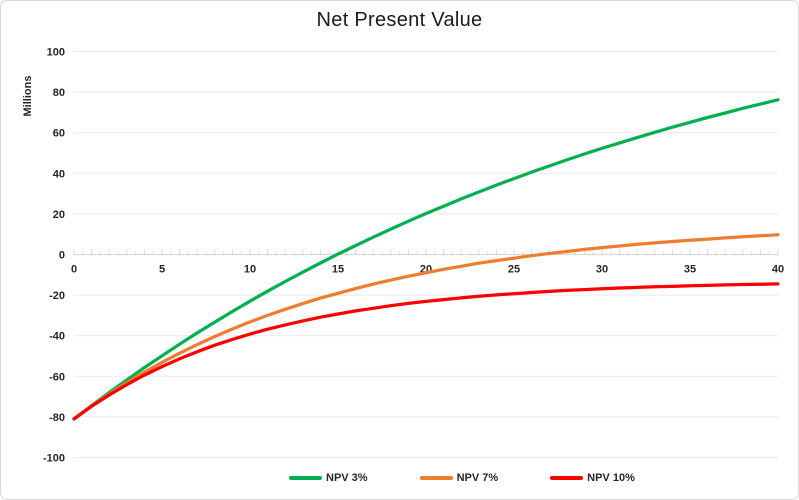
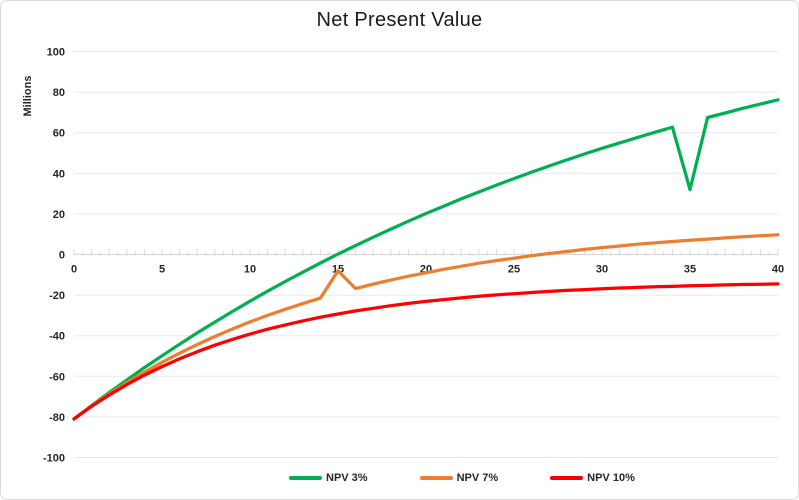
NPV 7%/15: -19 -> -8
NPV 3%/35: 65 -> 32
